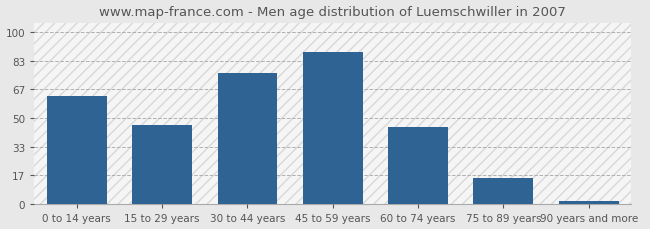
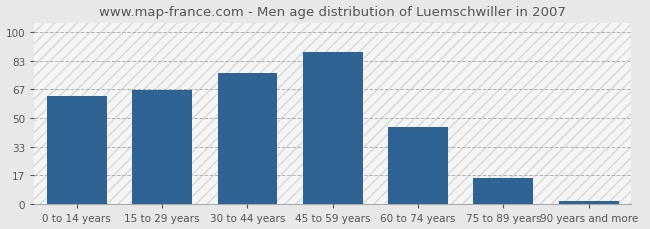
15 to 29 years: 46 -> 66
